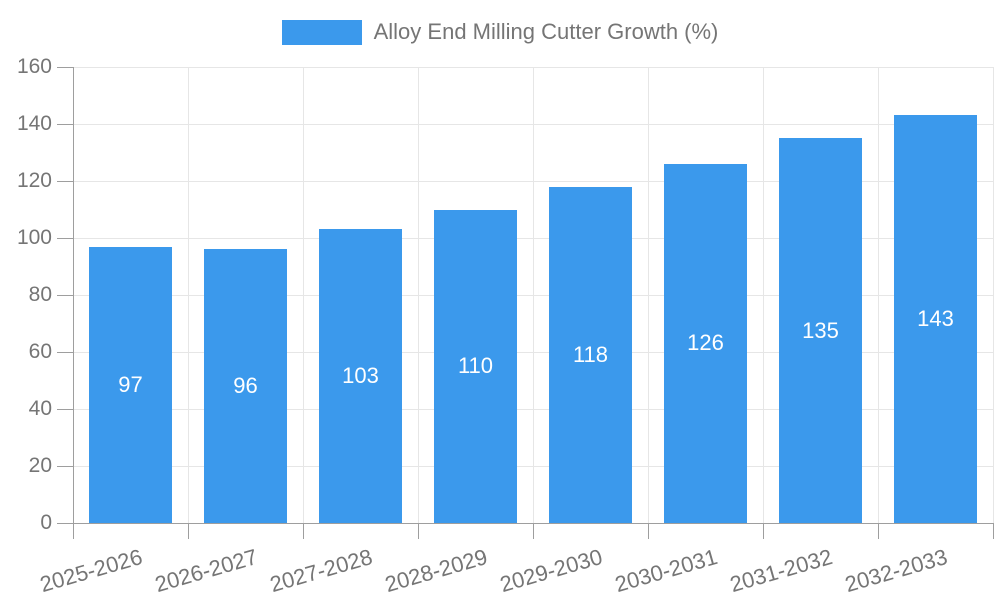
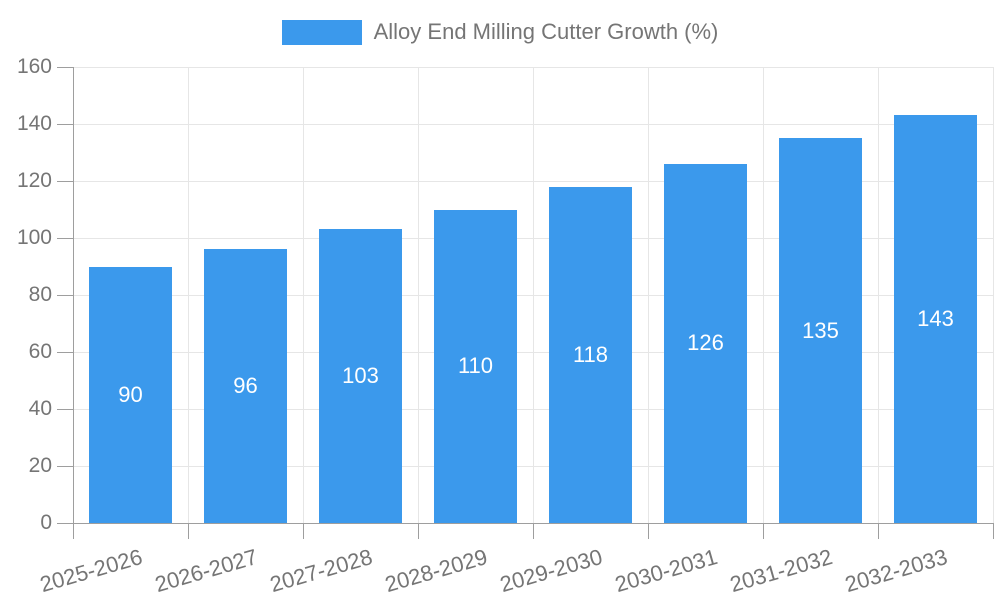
2025-2026: 97 -> 90
